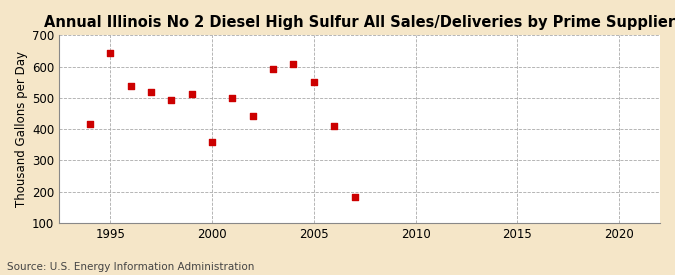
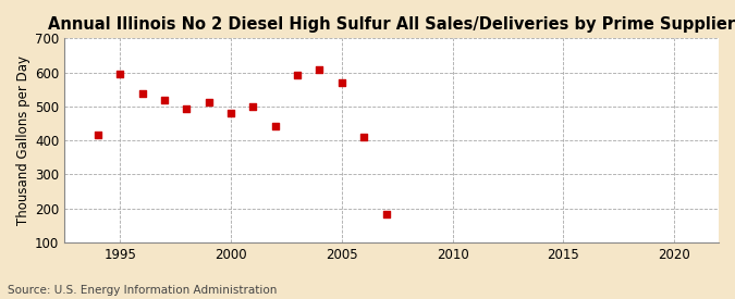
1995: 645 -> 596
2000: 360 -> 479
2005: 550 -> 570
